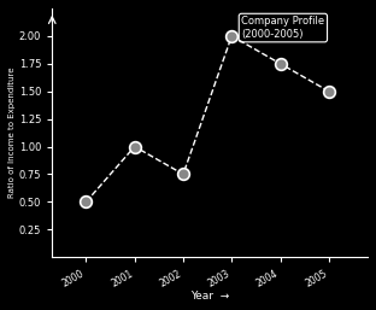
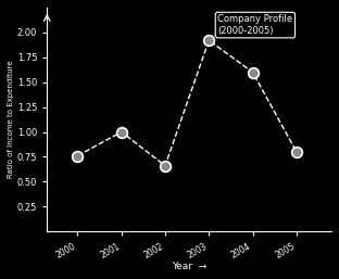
2000: 0.50 -> 0.76
2002: 0.75 -> 0.66
2003: 2.00 -> 1.92
2004: 1.75 -> 1.60
2005: 1.50 -> 0.80
